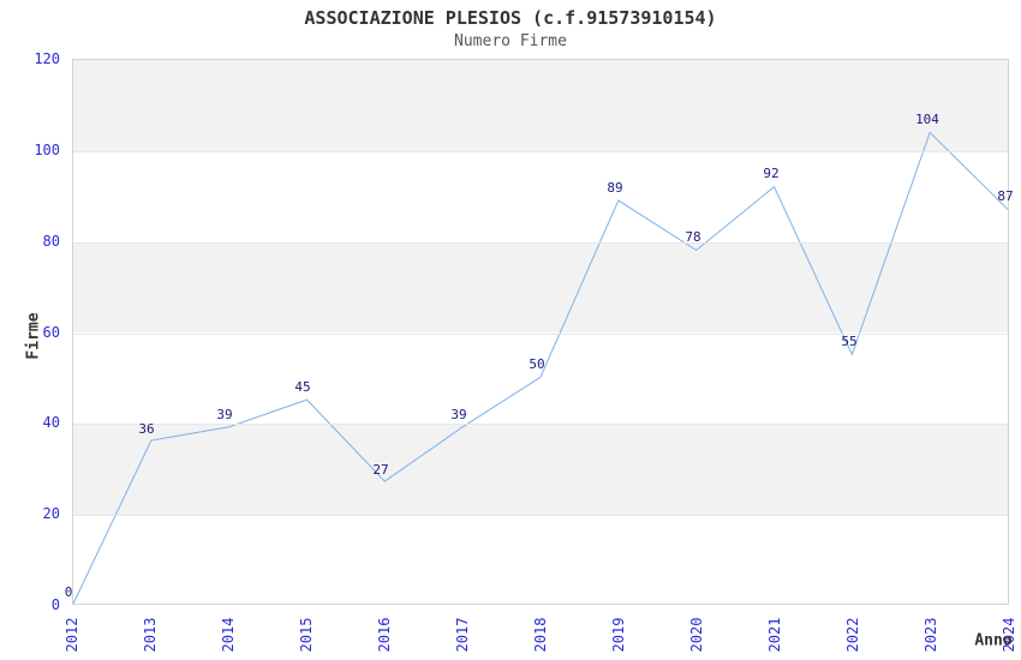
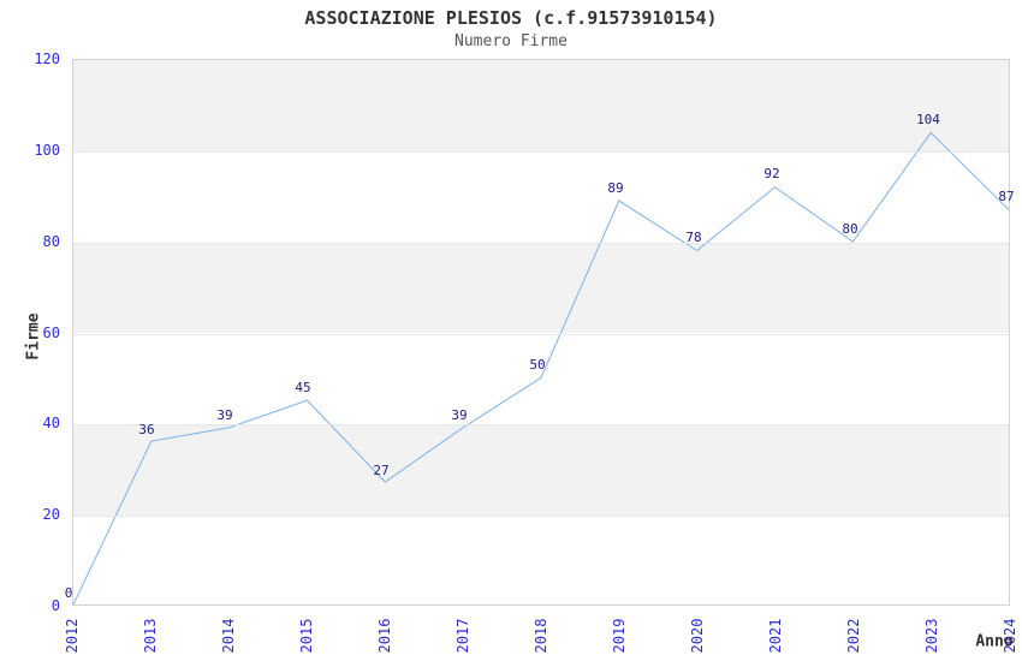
2022: 55 -> 80
